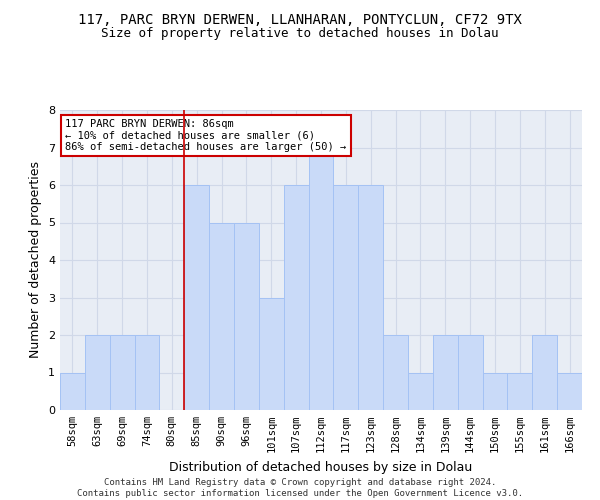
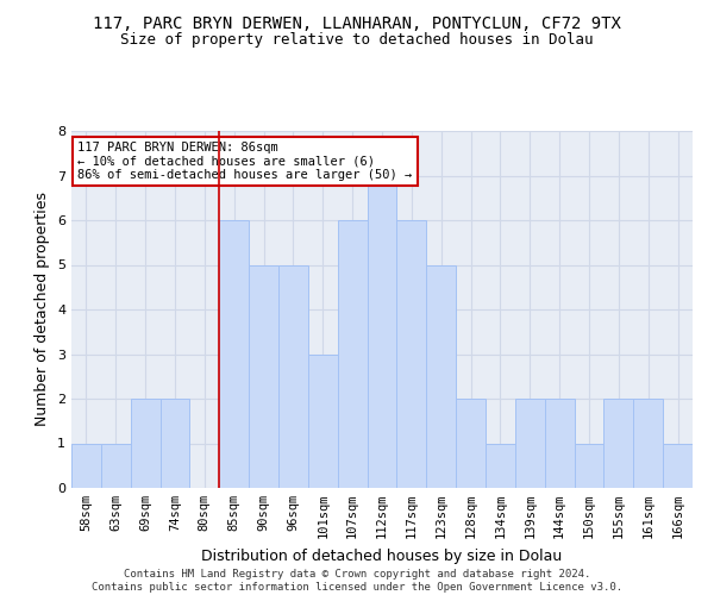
63sqm: 2 -> 1
123sqm: 6 -> 5
155sqm: 1 -> 2
